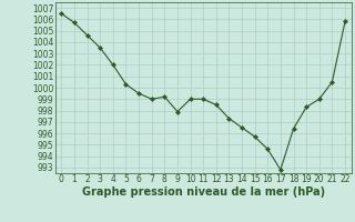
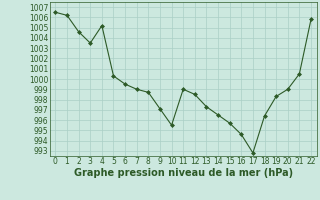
1: 1005.7 -> 1006.2
4: 1002.0 -> 1005.2
8: 999.2 -> 998.7
9: 997.9 -> 997.1
10: 999.0 -> 995.5
